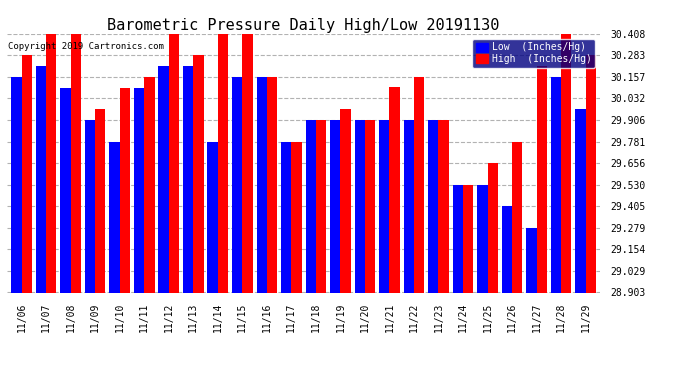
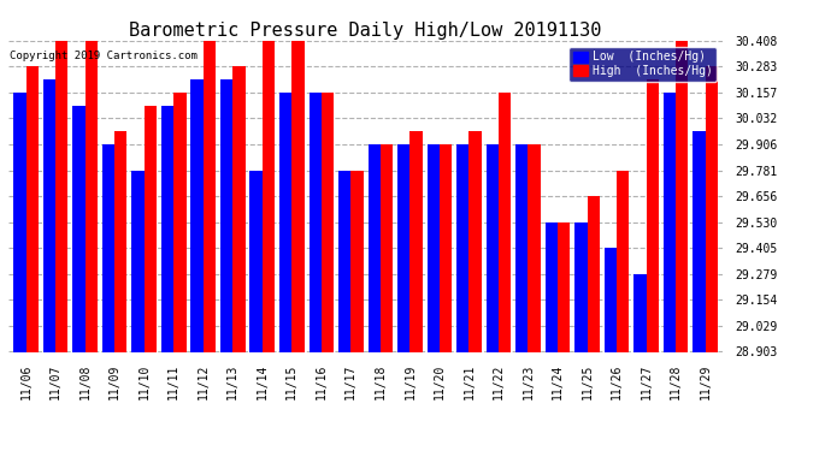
High (Inches/Hg)/11/21: 30.10 -> 29.97
